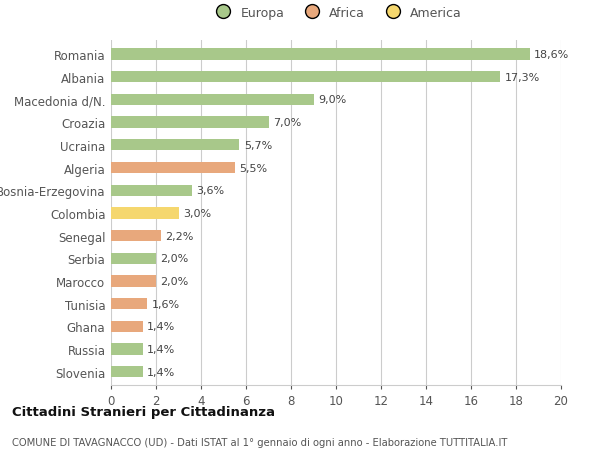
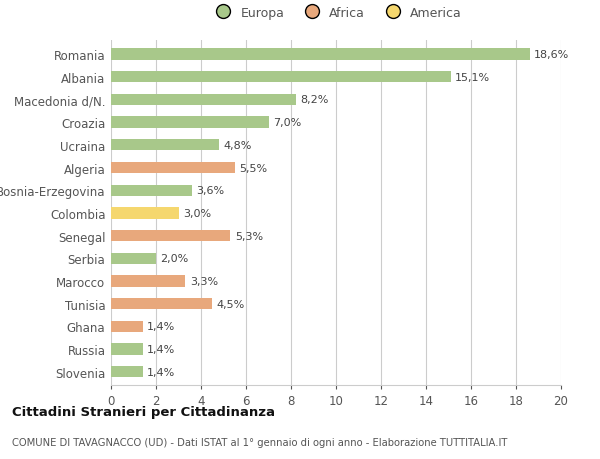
Albania: 17,3% -> 15,1%
Macedonia d/N.: 9,0% -> 8,2%
Ucraina: 5,7% -> 4,8%
Senegal: 2,2% -> 5,3%
Marocco: 2,0% -> 3,3%
Tunisia: 1,6% -> 4,5%
